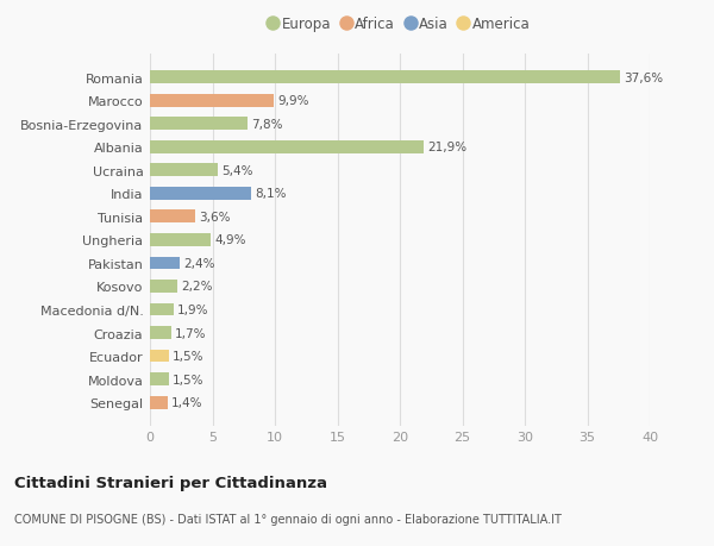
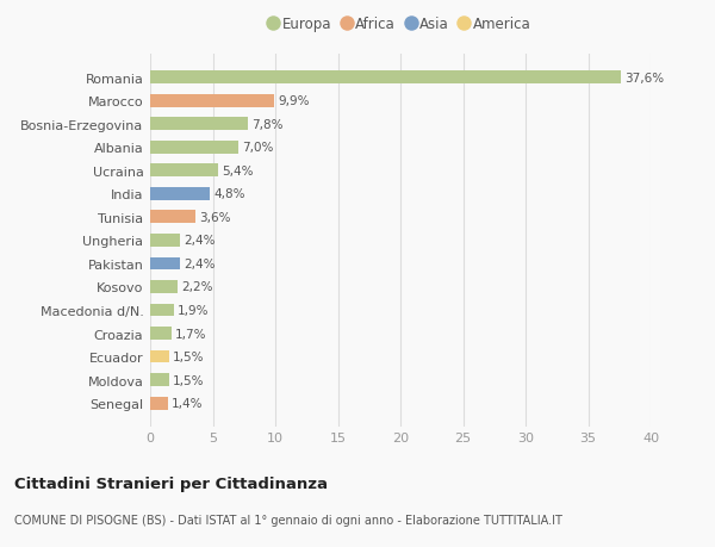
Albania: 21,9% -> 7,0%
India: 8,1% -> 4,8%
Ungheria: 4,9% -> 2,4%
